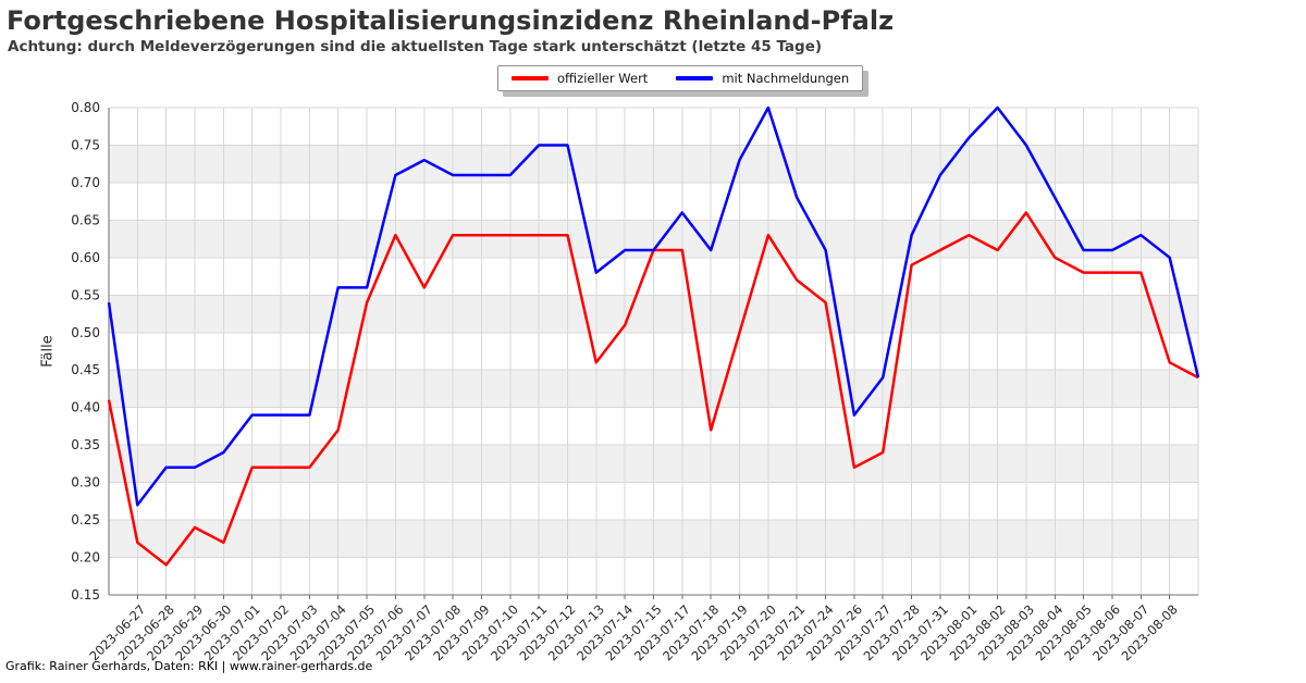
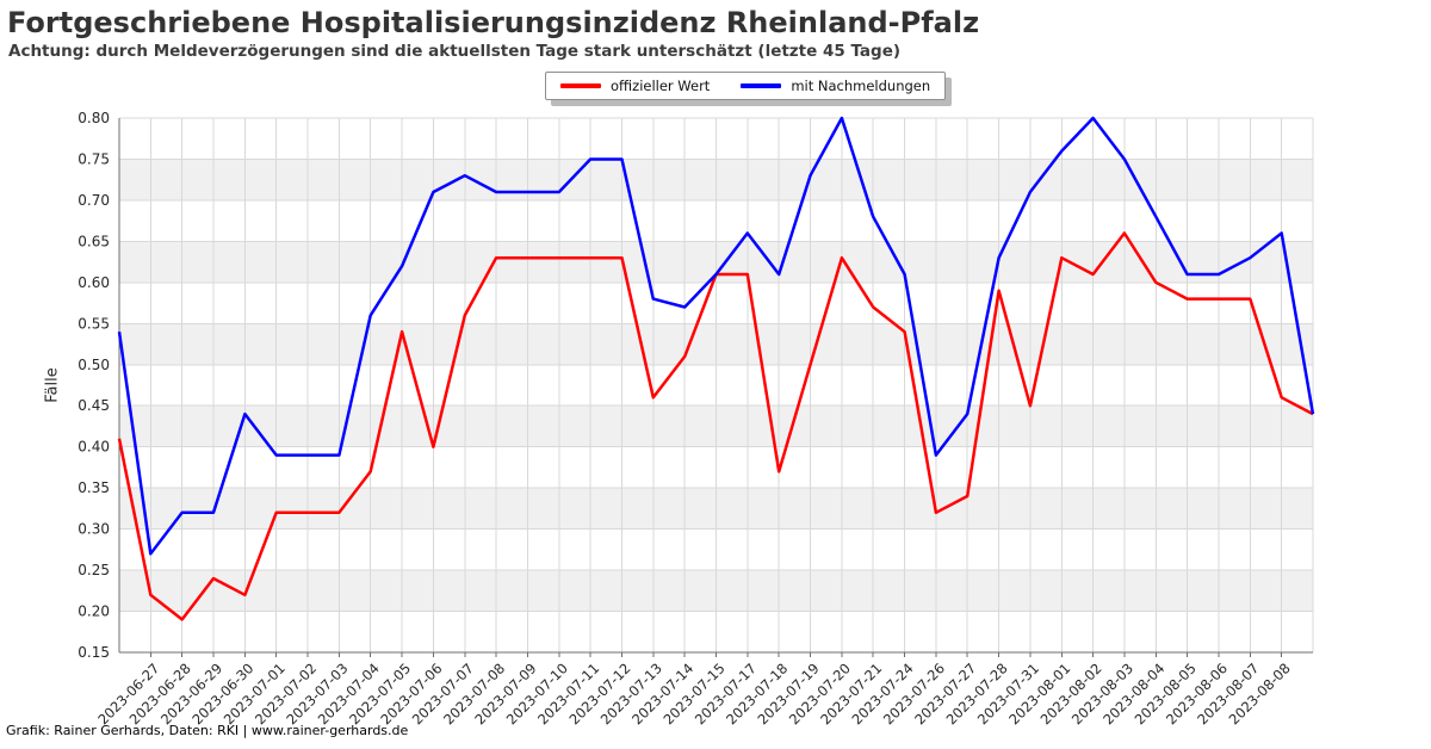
mit Nachmeldungen/2023-06-30: 0.34 -> 0.44
mit Nachmeldungen/2023-07-05: 0.56 -> 0.62
offizieller Wert/2023-07-06: 0.63 -> 0.40
mit Nachmeldungen/2023-07-14: 0.61 -> 0.57
offizieller Wert/2023-07-31: 0.61 -> 0.45
mit Nachmeldungen/2023-08-08: 0.60 -> 0.66
